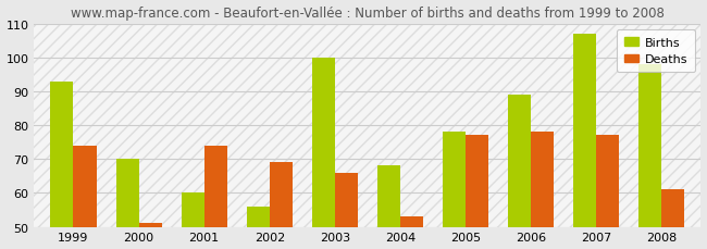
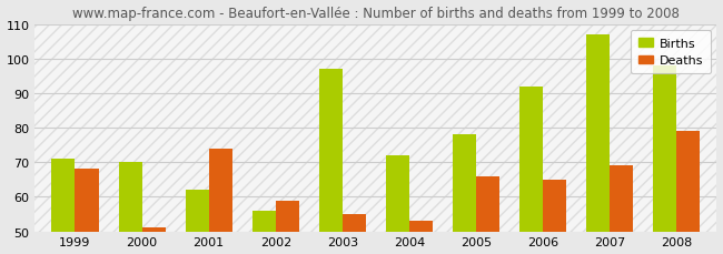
Births/1999: 93 -> 71
Deaths/1999: 74 -> 68
Births/2001: 60 -> 62
Deaths/2002: 69 -> 59
Births/2003: 100 -> 97
Deaths/2003: 66 -> 55
Births/2004: 68 -> 72
Deaths/2005: 77 -> 66
Births/2006: 89 -> 92
Deaths/2006: 78 -> 65
Deaths/2007: 77 -> 69
Deaths/2008: 61 -> 79
